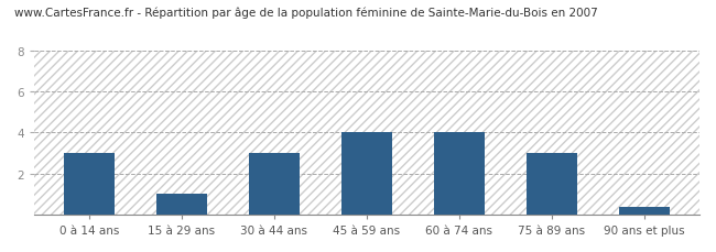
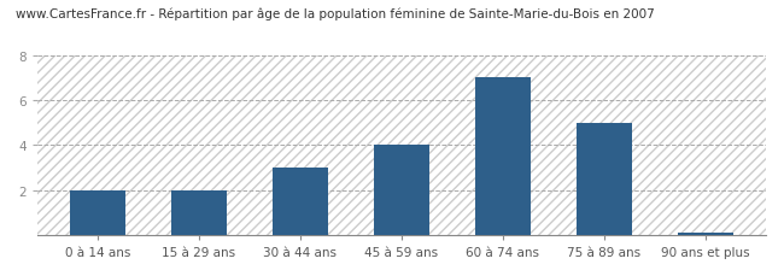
0 à 14 ans: 3.0 -> 2.0
15 à 29 ans: 1.0 -> 2.0
60 à 74 ans: 4.0 -> 7.0
75 à 89 ans: 3.0 -> 5.0
90 ans et plus: 0.4 -> 0.1
